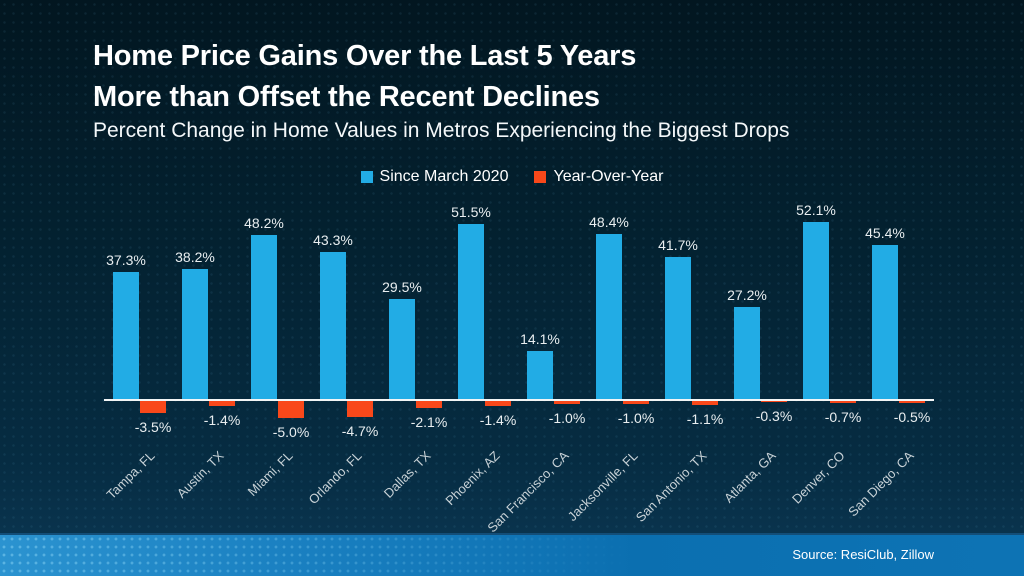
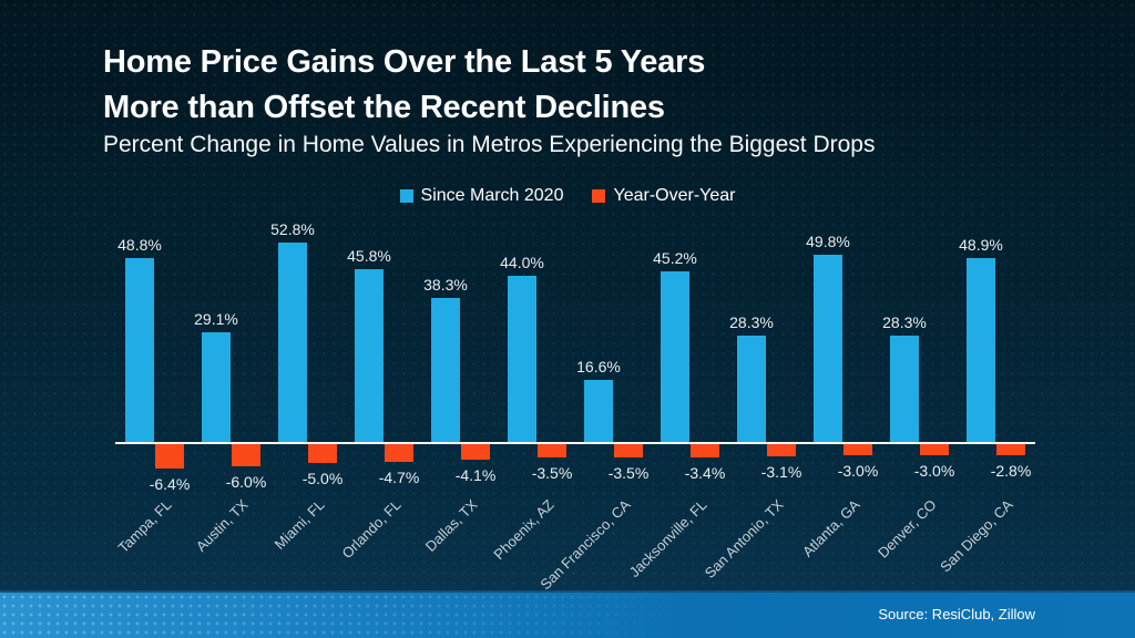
Since March 2020/Tampa, FL: 37.3% -> 48.8%
Year-Over-Year/Tampa, FL: -3.5% -> -6.4%
Since March 2020/Austin, TX: 38.2% -> 29.1%
Year-Over-Year/Austin, TX: -1.4% -> -6.0%
Since March 2020/Miami, FL: 48.2% -> 52.8%
Since March 2020/Orlando, FL: 43.3% -> 45.8%
Since March 2020/Dallas, TX: 29.5% -> 38.3%
Year-Over-Year/Dallas, TX: -2.1% -> -4.1%
Since March 2020/Phoenix, AZ: 51.5% -> 44.0%
Year-Over-Year/Phoenix, AZ: -1.4% -> -3.5%
Since March 2020/San Francisco, CA: 14.1% -> 16.6%
Year-Over-Year/San Francisco, CA: -1.0% -> -3.5%
Since March 2020/Jacksonville, FL: 48.4% -> 45.2%
Year-Over-Year/Jacksonville, FL: -1.0% -> -3.4%
Since March 2020/San Antonio, TX: 41.7% -> 28.3%
Year-Over-Year/San Antonio, TX: -1.1% -> -3.1%
Since March 2020/Atlanta, GA: 27.2% -> 49.8%
Year-Over-Year/Atlanta, GA: -0.3% -> -3.0%
Since March 2020/Denver, CO: 52.1% -> 28.3%
Year-Over-Year/Denver, CO: -0.7% -> -3.0%
Since March 2020/San Diego, CA: 45.4% -> 48.9%
Year-Over-Year/San Diego, CA: -0.5% -> -2.8%
